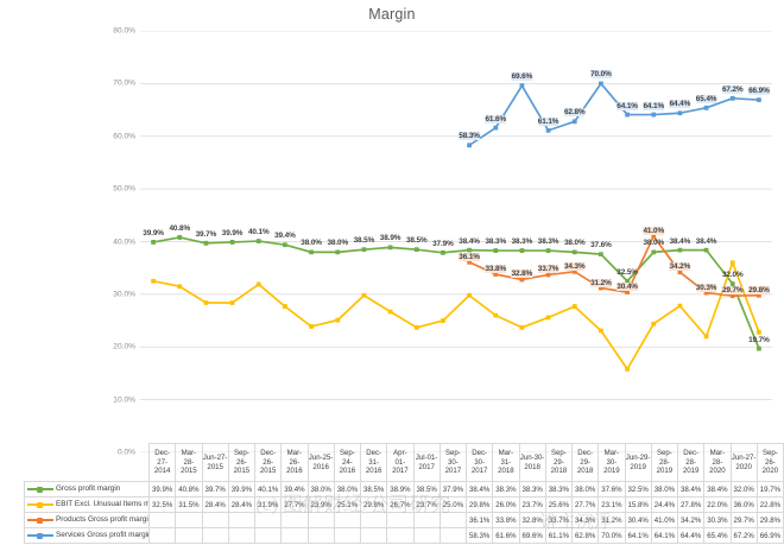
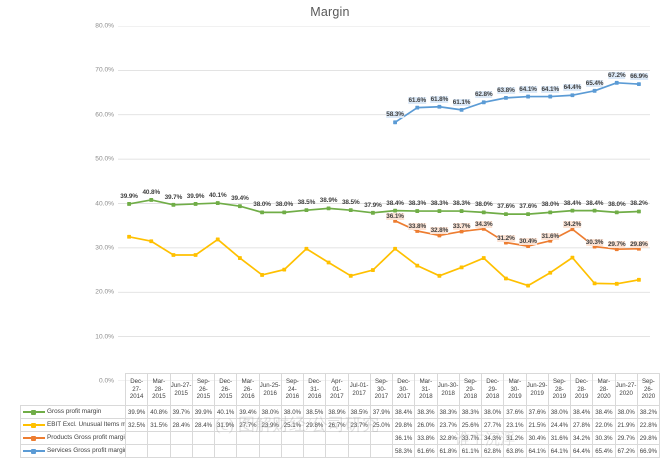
Services Gross profit margin/Jun-30-2018: 69.6% -> 61.8%
Services Gross profit margin/Mar-30-2019: 70.0% -> 63.8%
Gross profit margin/Jun-29-2019: 32.5% -> 37.6%
EBIT Excl. Unusual Items margin/Jun-29-2019: 15.8% -> 21.5%
Products Gross profit margin/Sep-28-2019: 41.0% -> 31.6%
Gross profit margin/Jun-27-2020: 32.0% -> 38.0%
EBIT Excl. Unusual Items margin/Jun-27-2020: 36.0% -> 21.9%
Gross profit margin/Sep-26-2020: 19.7% -> 38.2%
